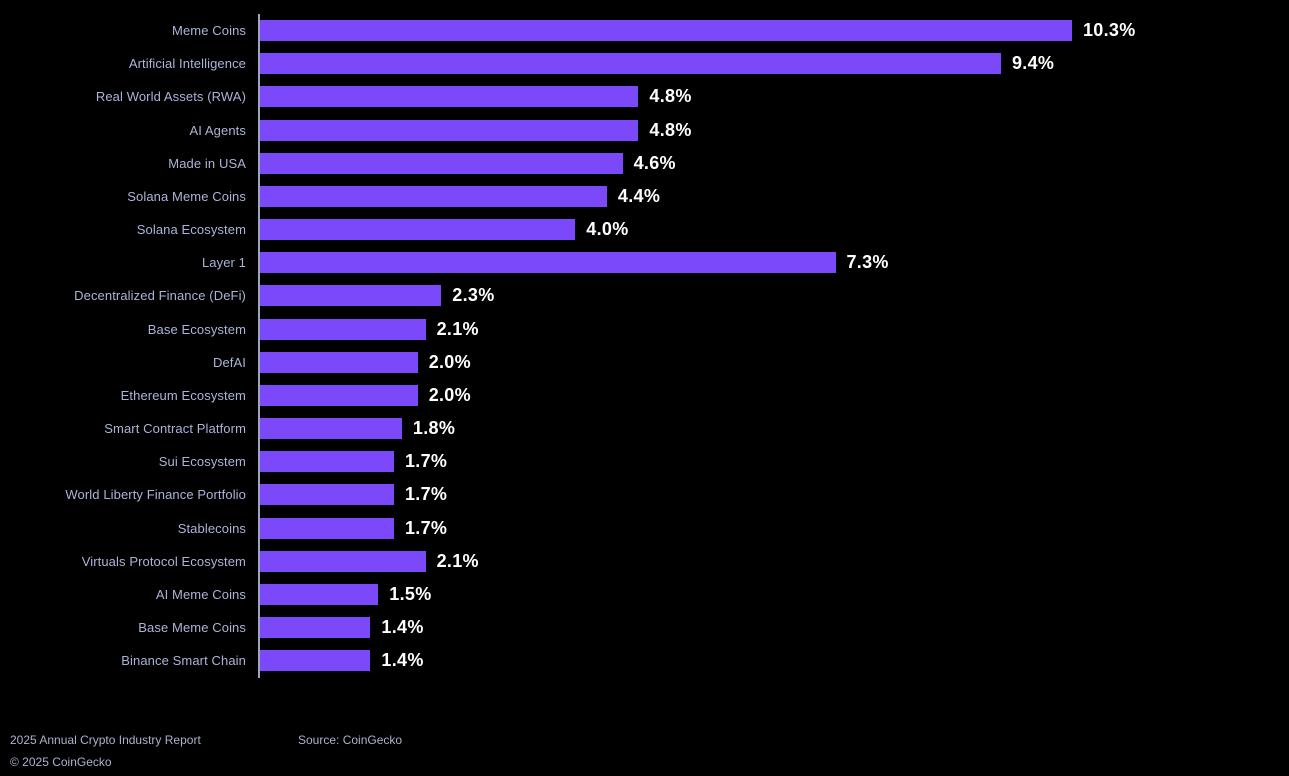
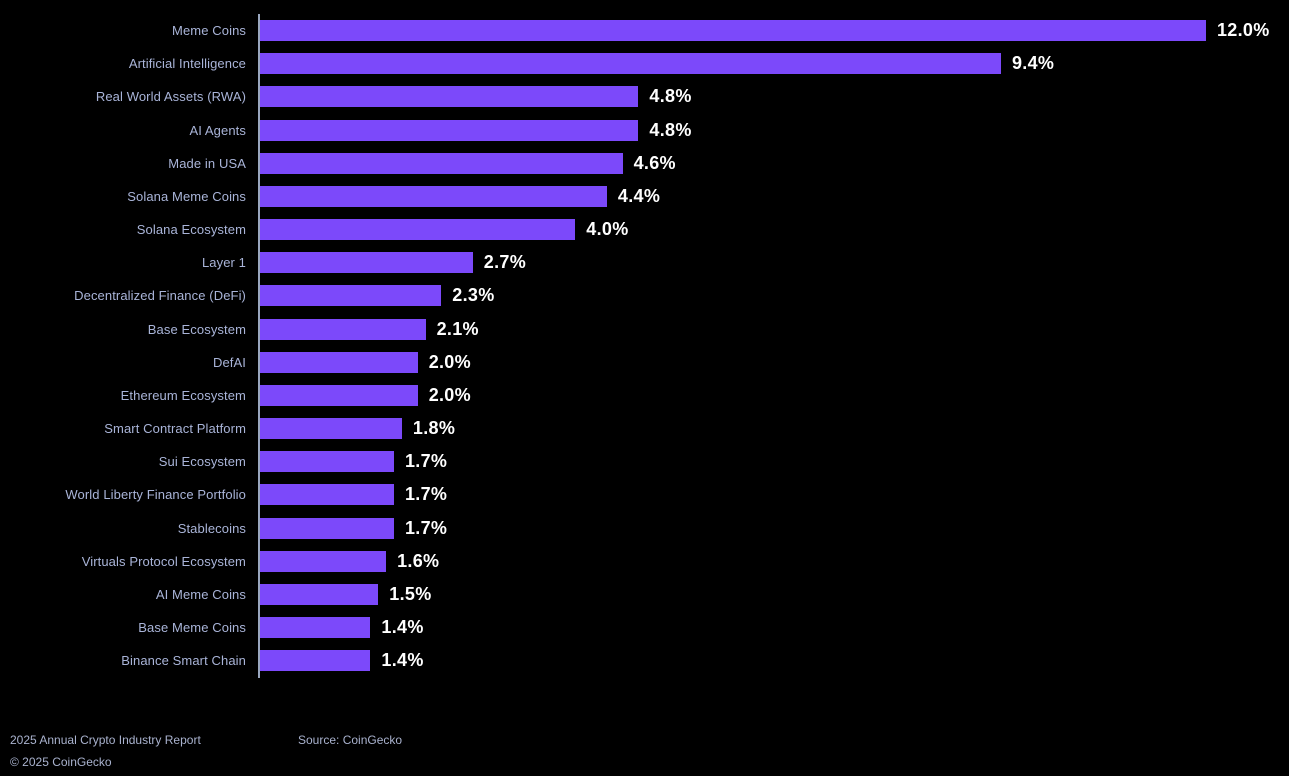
Meme Coins: 10.3% -> 12.0%
Layer 1: 7.3% -> 2.7%
Virtuals Protocol Ecosystem: 2.1% -> 1.6%
